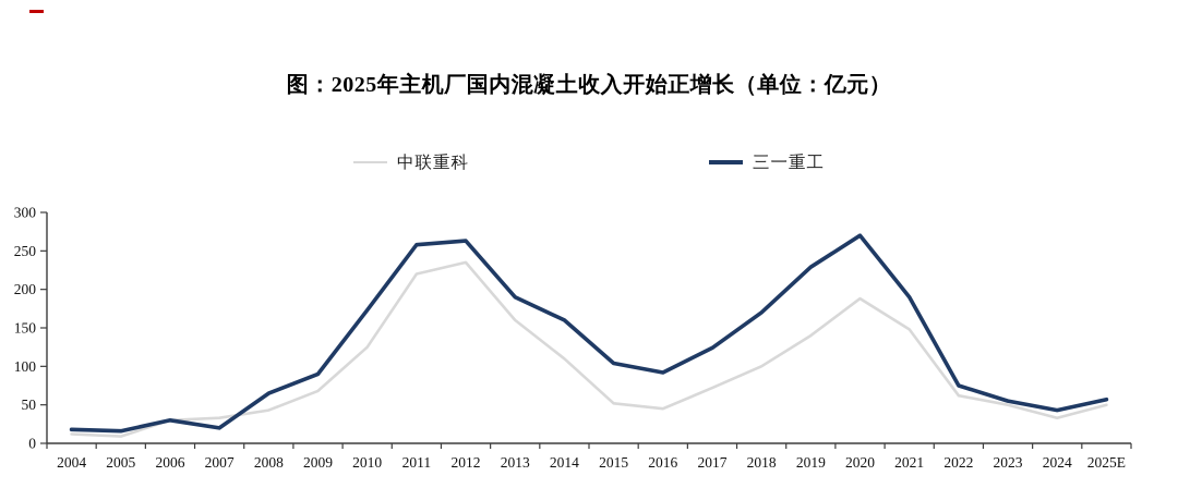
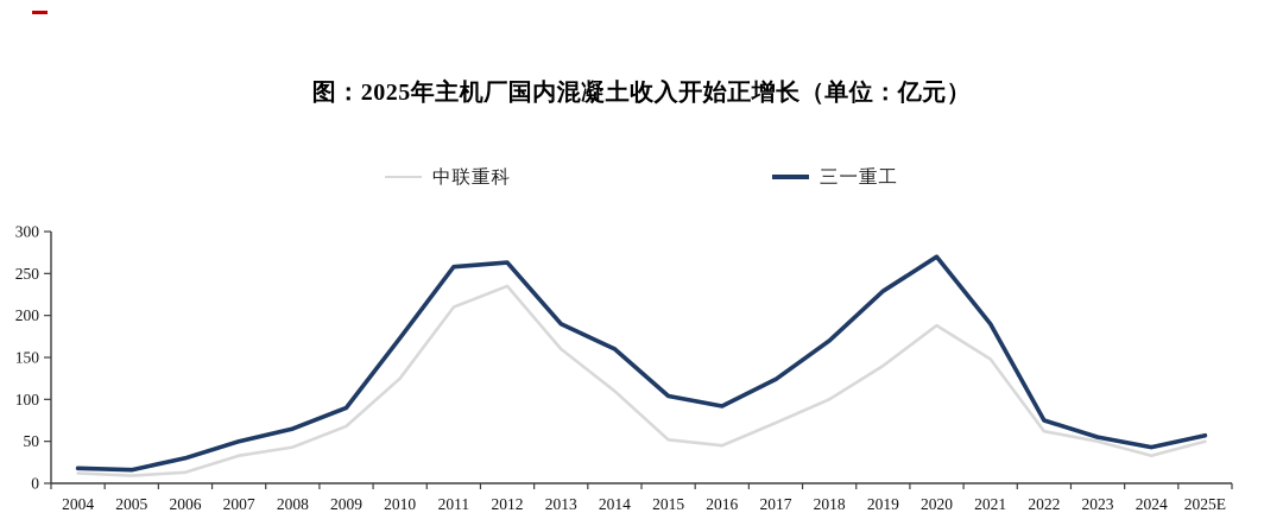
中联重科/2006: 30 -> 10
三一重工/2007: 20 -> 50
中联重科/2011: 220 -> 210
